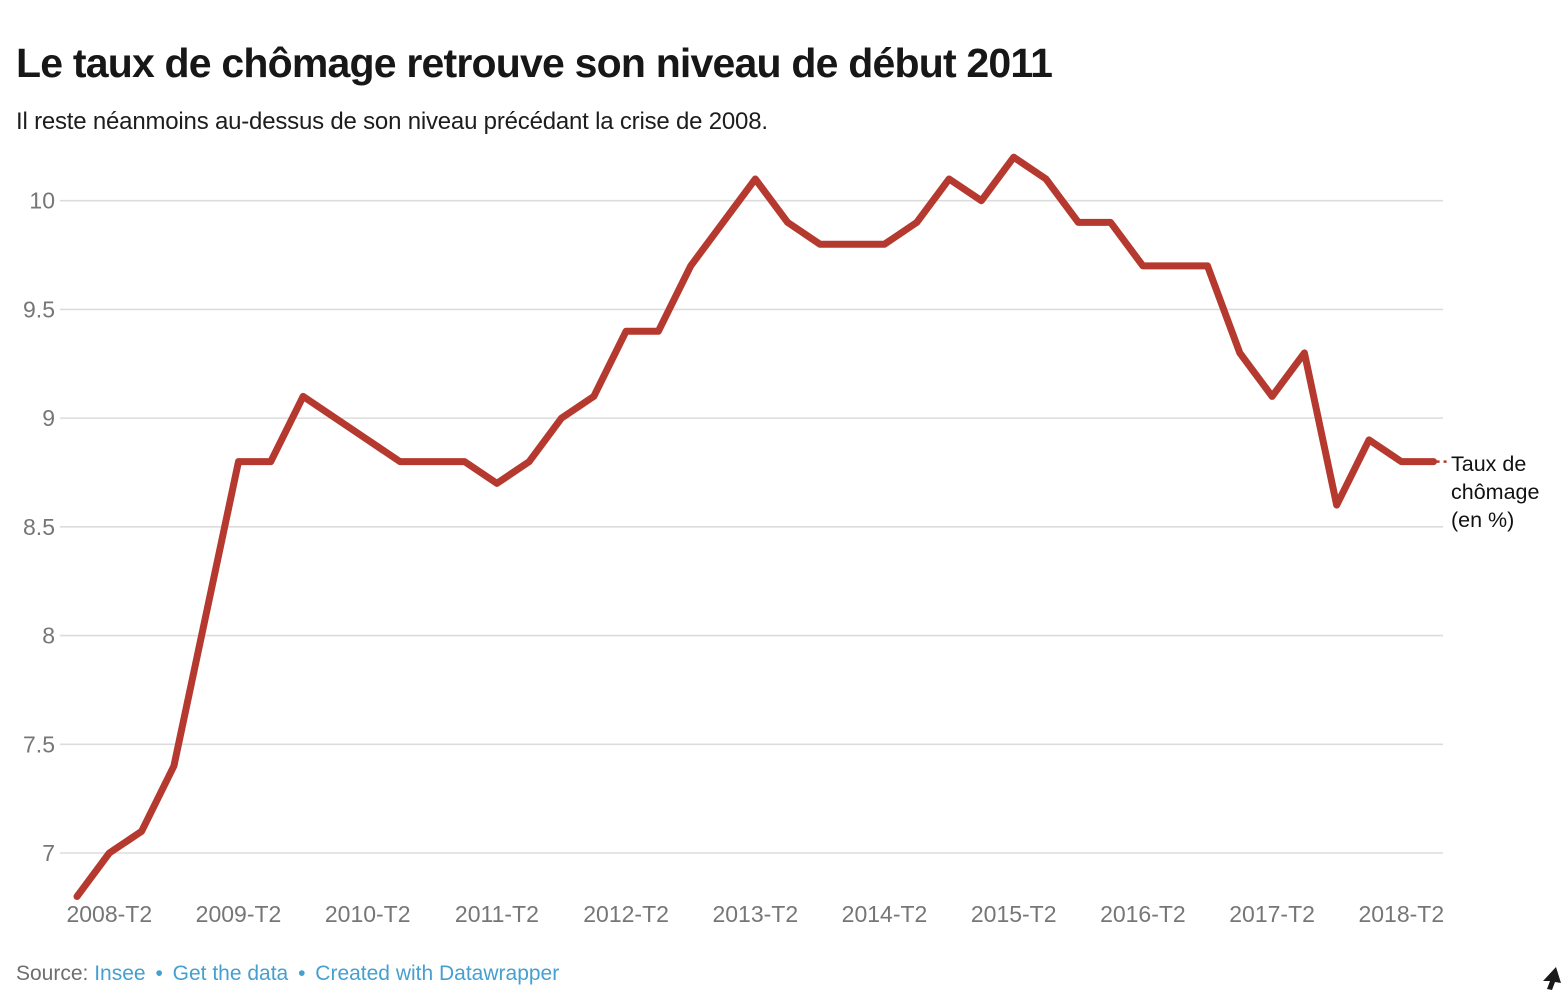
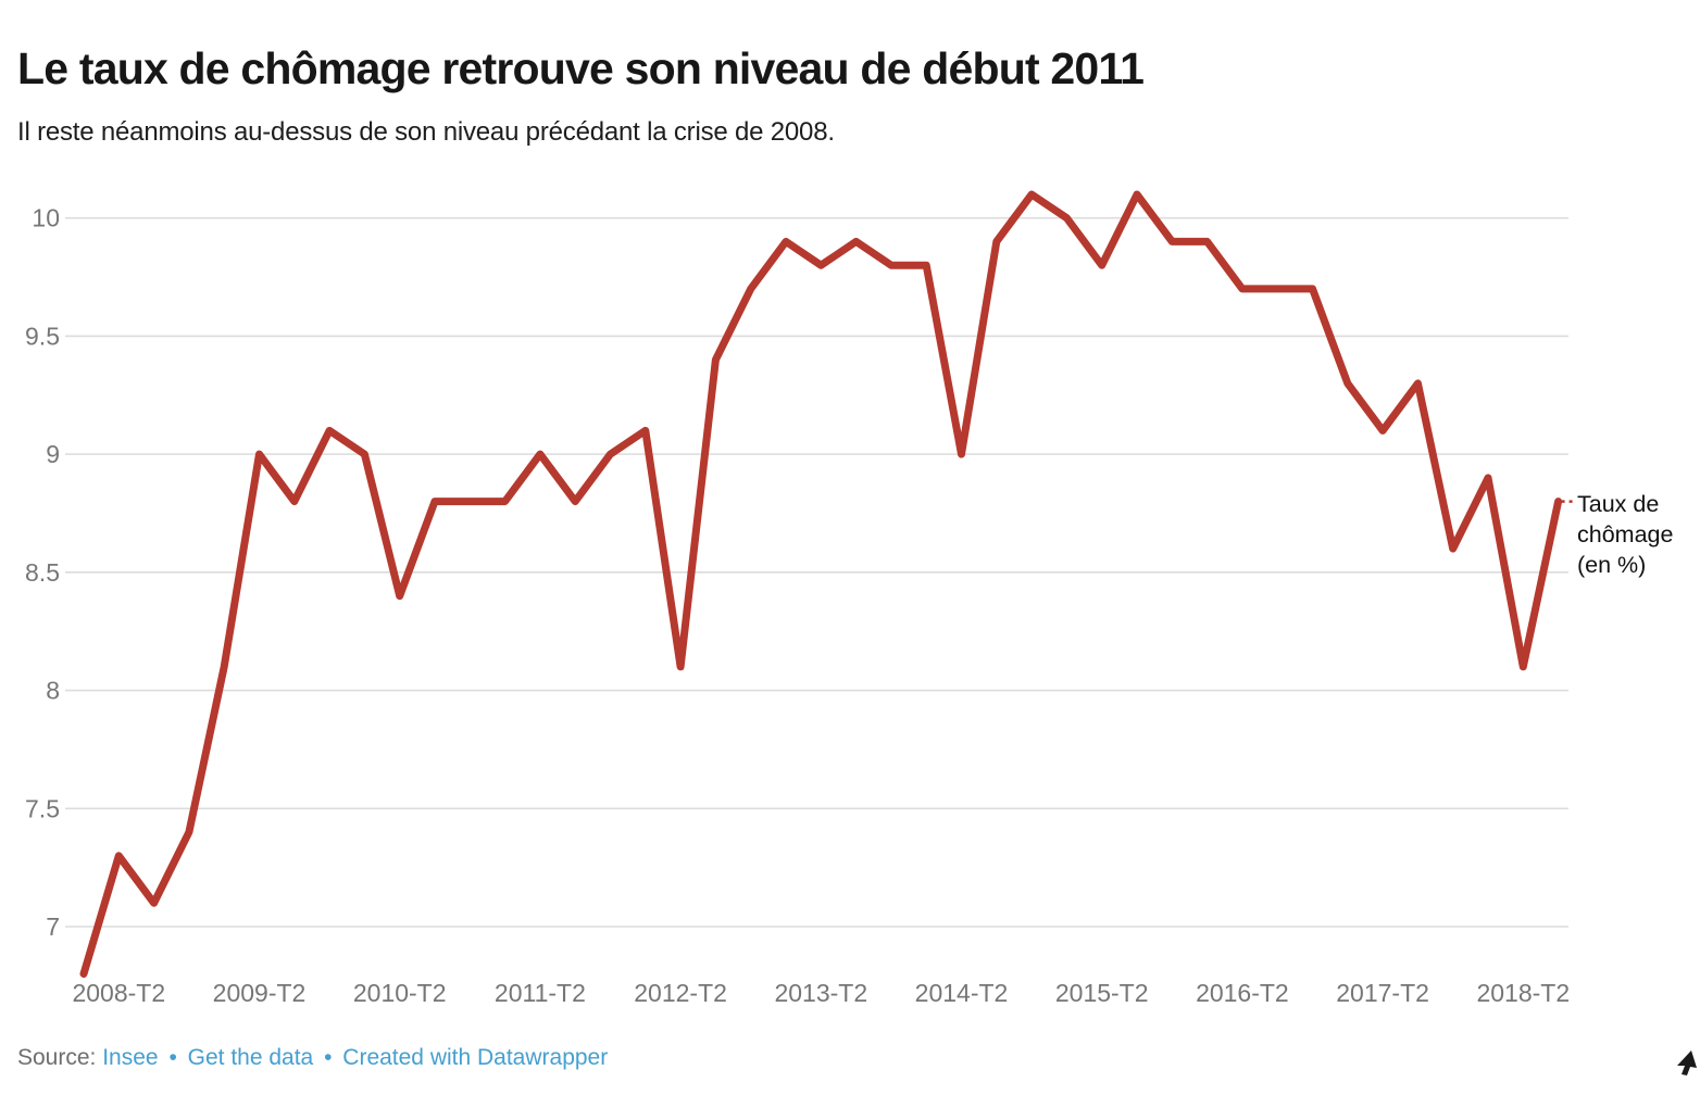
2008-T2: 7.0 -> 7.3
2009-T2: 8.8 -> 9.0
2010-T2: 8.9 -> 8.4
2011-T2: 8.7 -> 9.0
2012-T2: 9.4 -> 8.1
2013-T2: 10.1 -> 9.8
2014-T2: 9.8 -> 9.0
2015-T2: 10.2 -> 9.8
2018-T2: 8.8 -> 8.1
